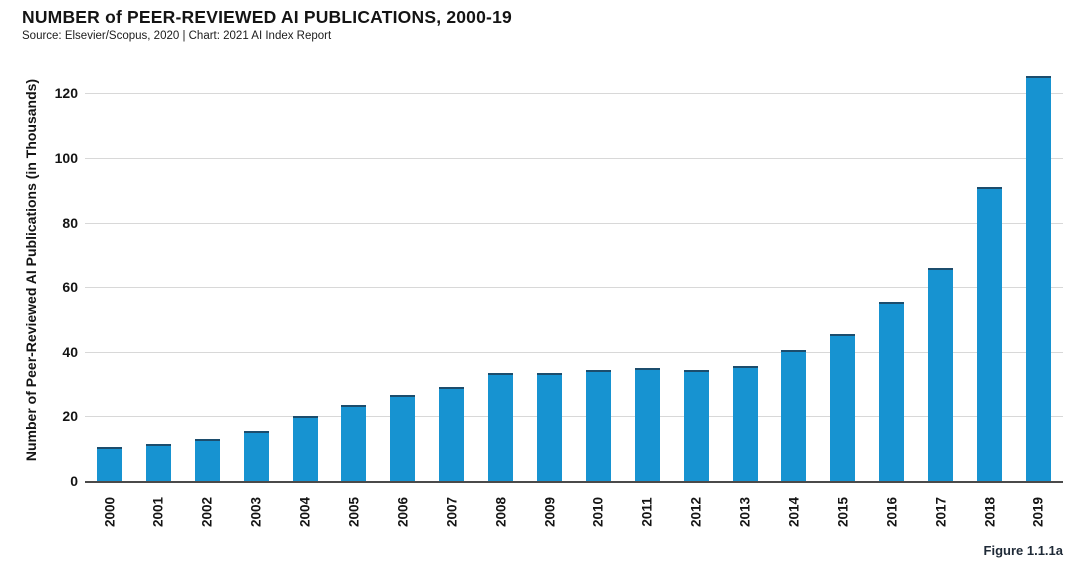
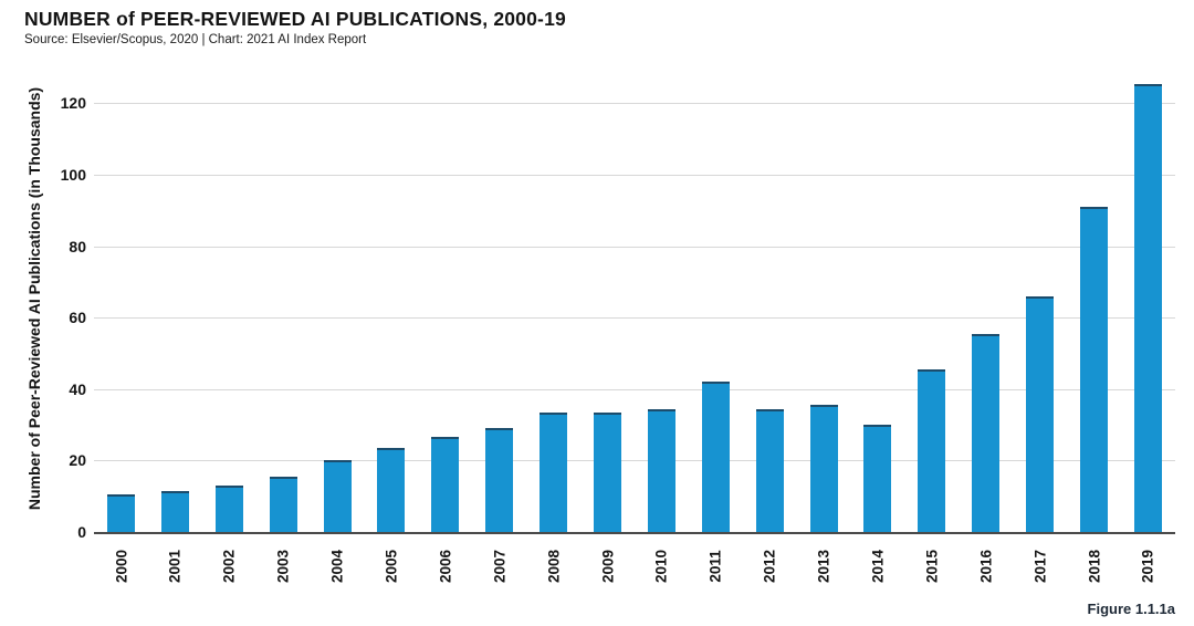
2011: 35 -> 42
2014: 40 -> 30
